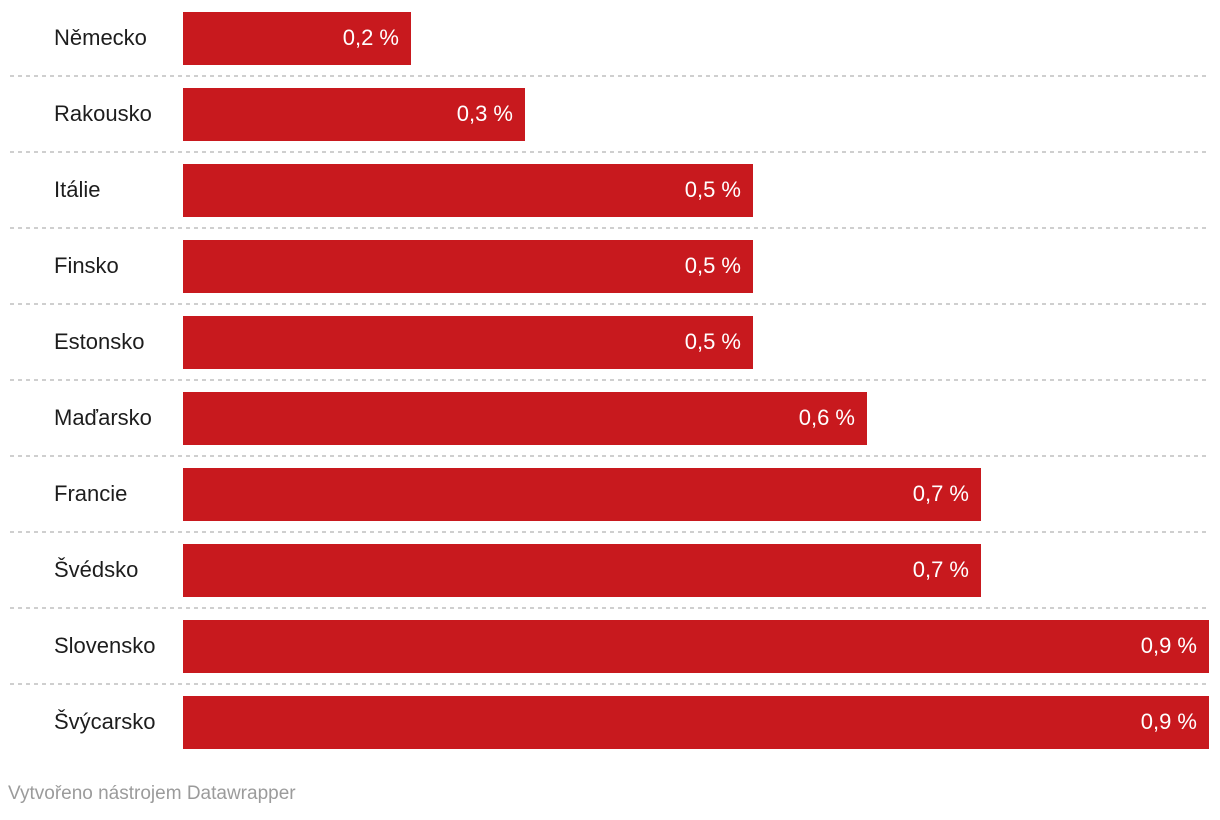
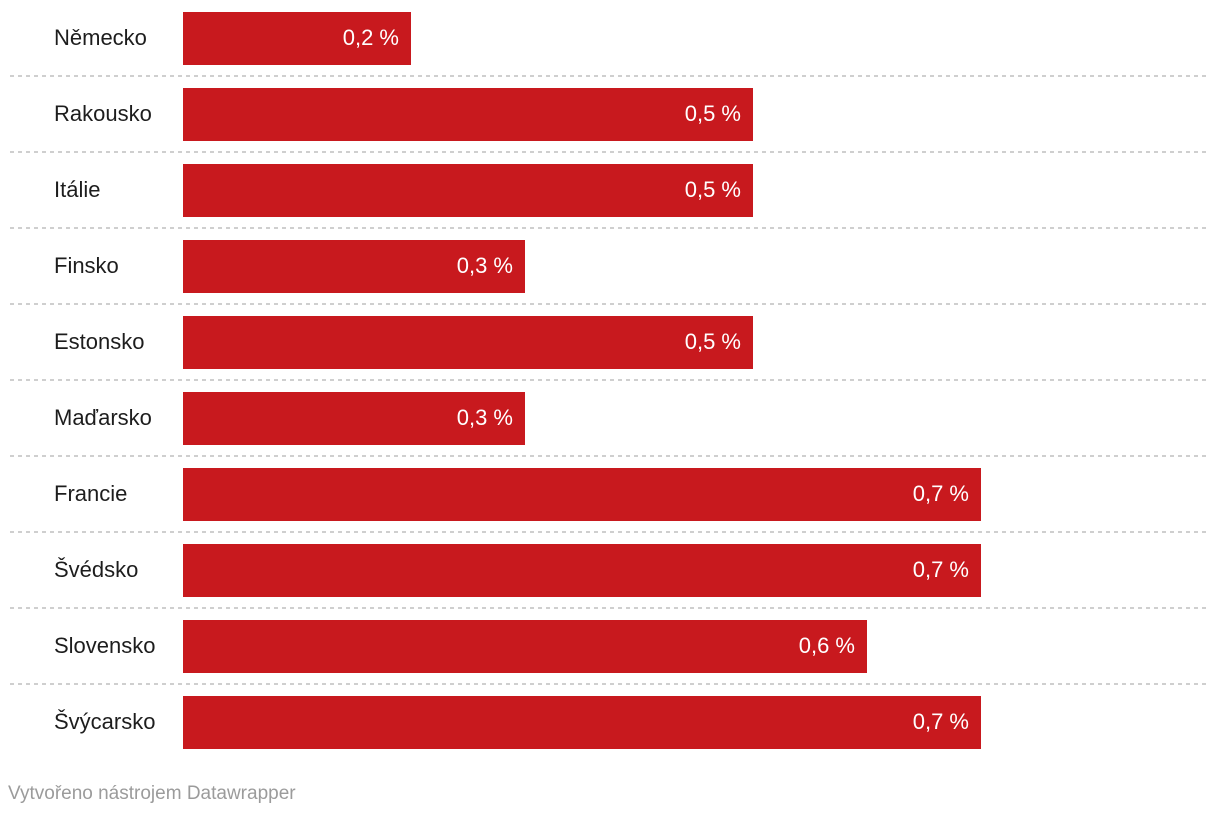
Rakousko: 0,3 -> 0,5
Finsko: 0,5 -> 0,3
Maďarsko: 0,6 -> 0,3
Slovensko: 0,9 -> 0,6
Švýcarsko: 0,9 -> 0,7
